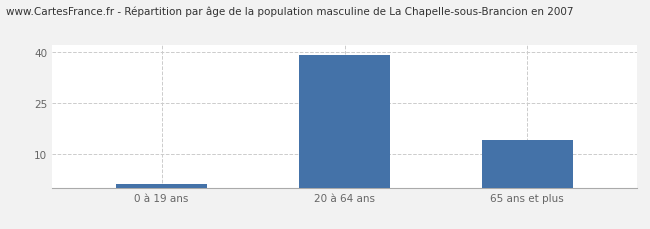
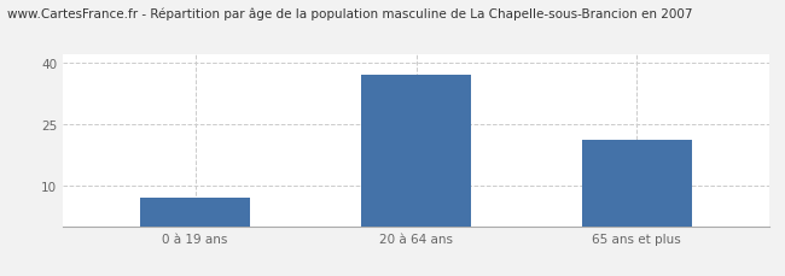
0 à 19 ans: 1 -> 7
20 à 64 ans: 39 -> 37
65 ans et plus: 14 -> 21
